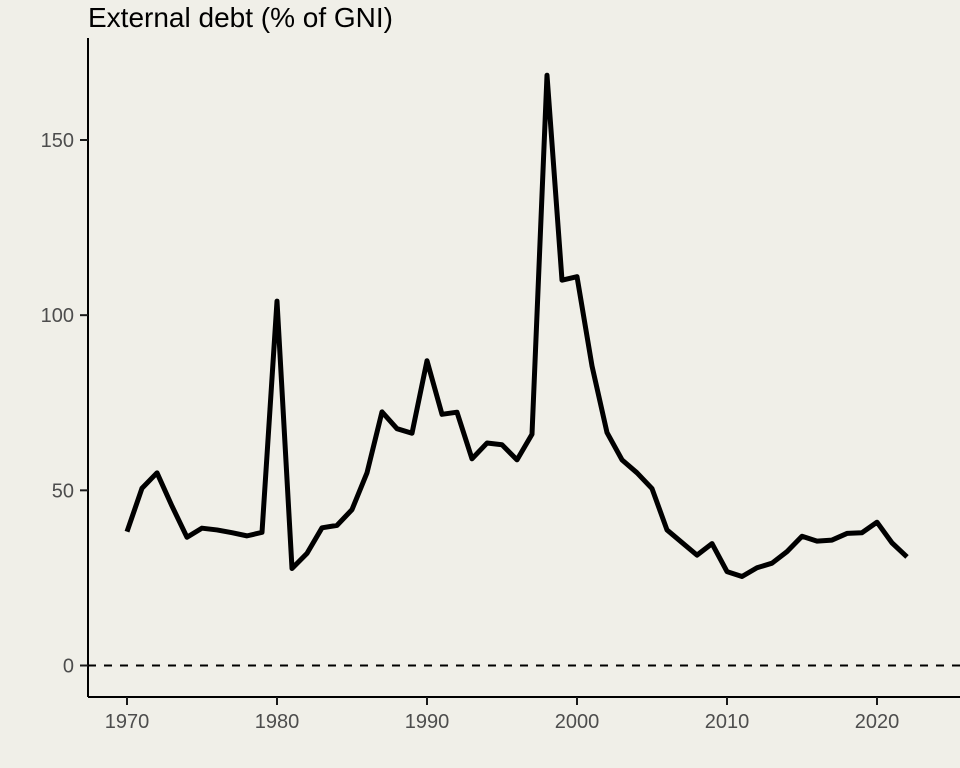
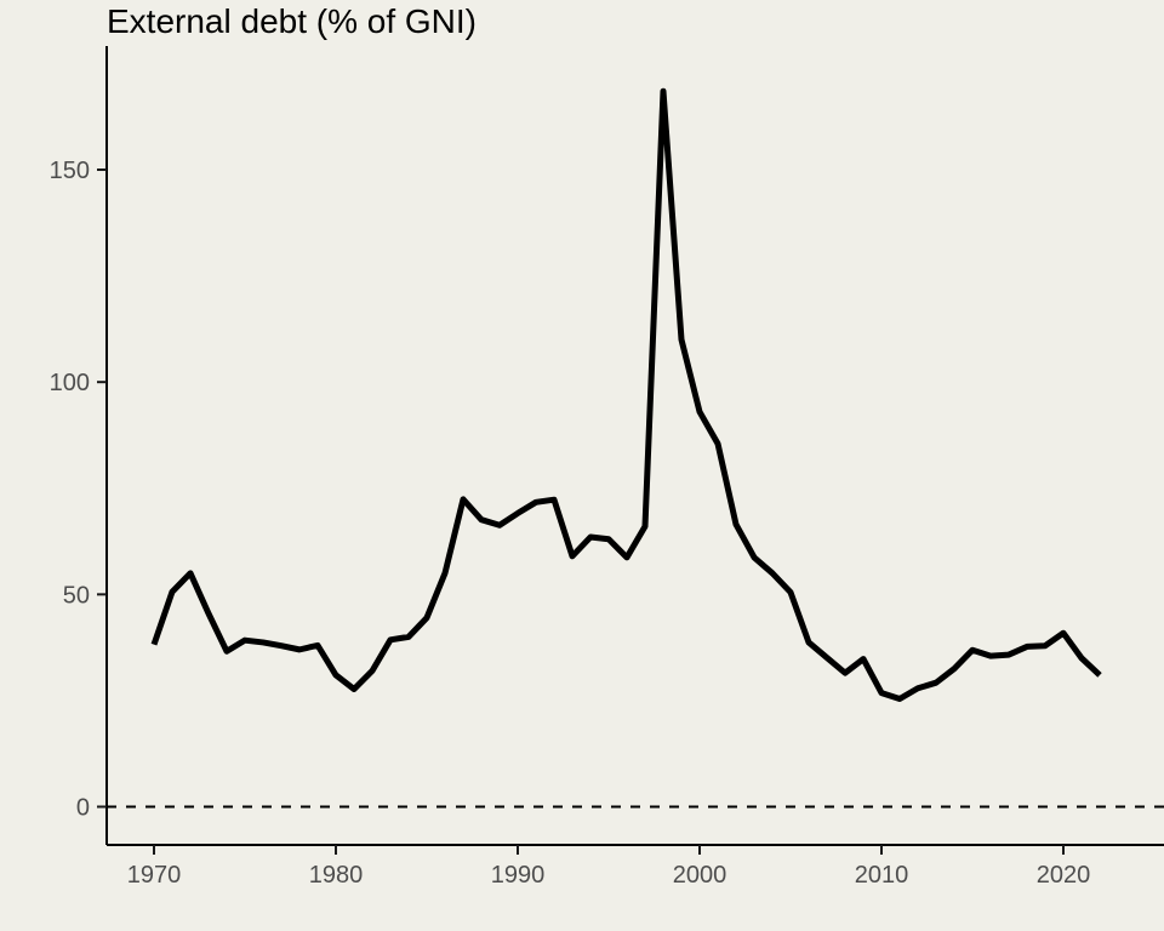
1980: 104 -> 31
1990: 87 -> 69
2000: 111 -> 93
